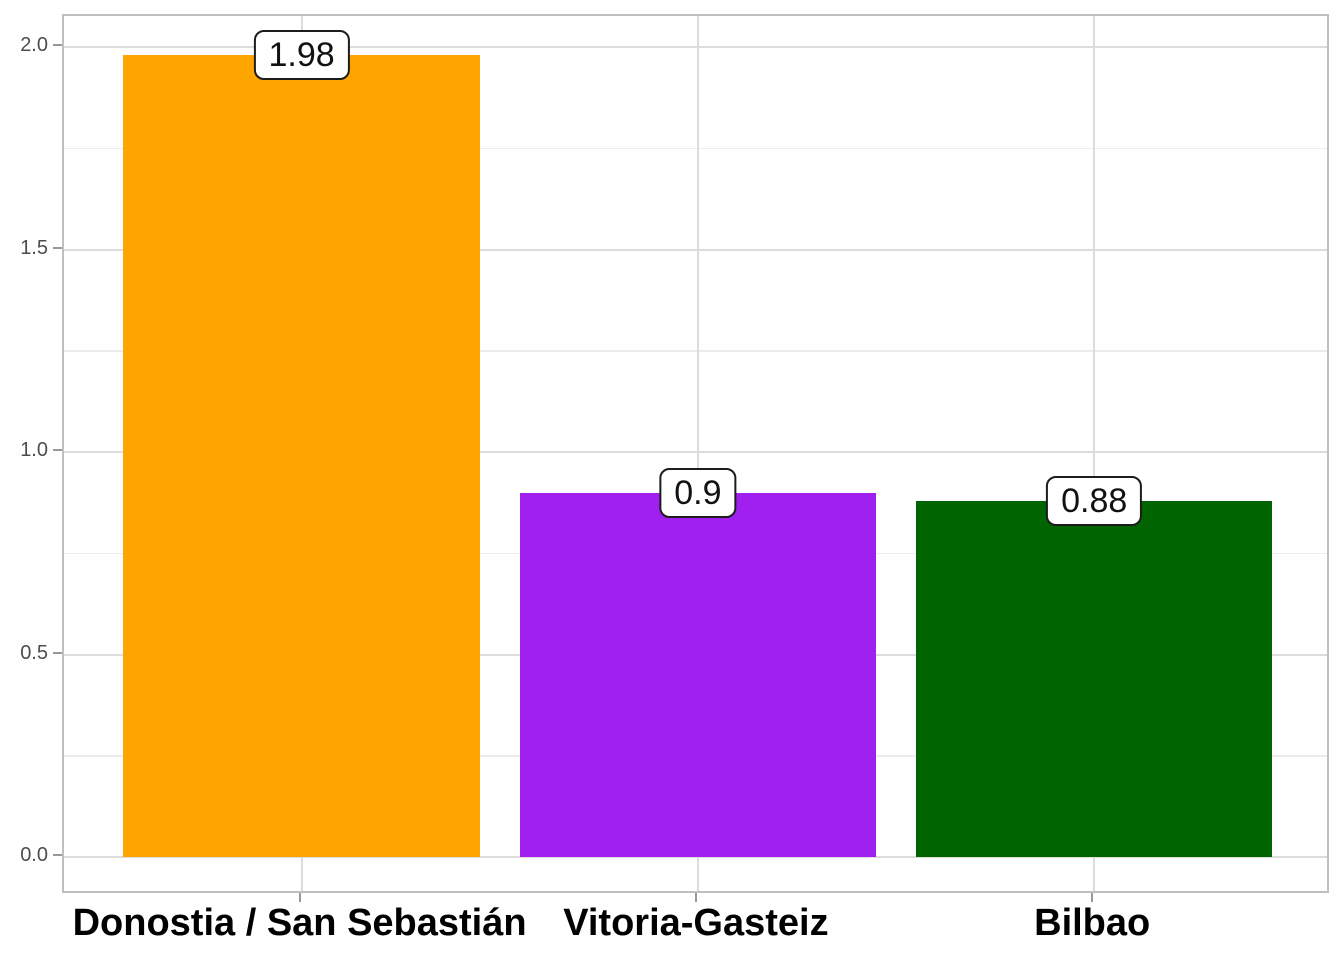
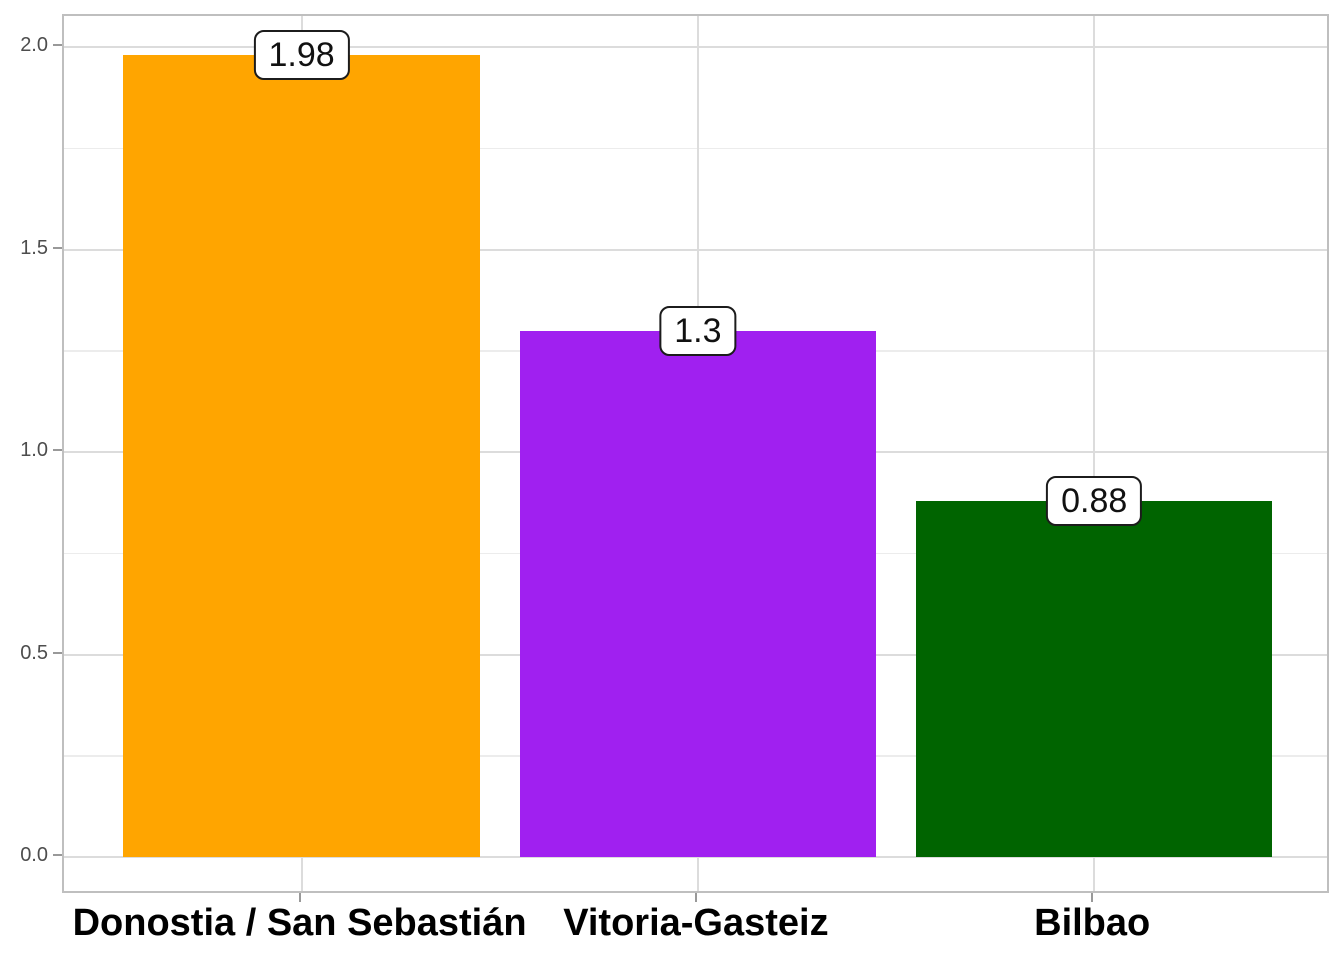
Vitoria-Gasteiz: 0.9 -> 1.3
